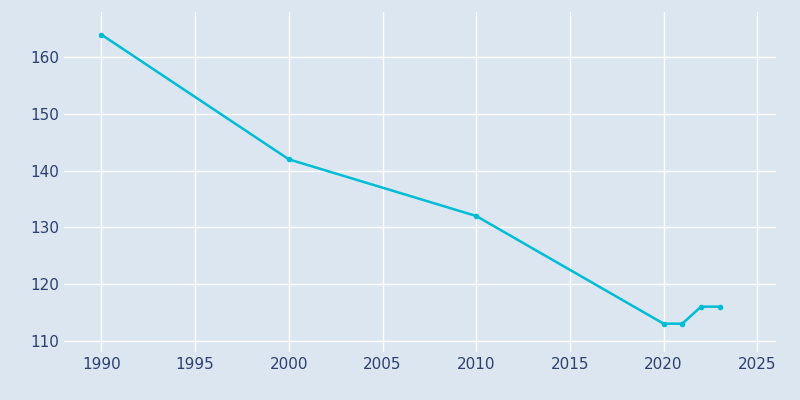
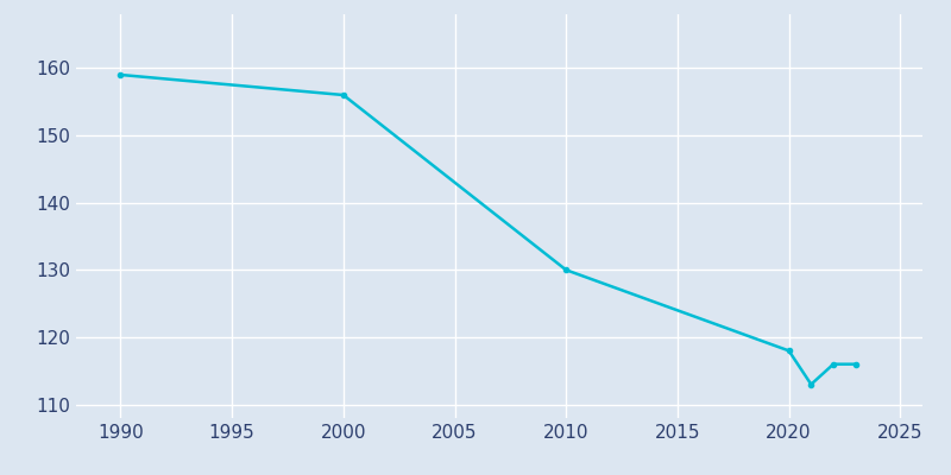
1990: 164 -> 159
2000: 142 -> 156
2010: 132 -> 130
2020: 113 -> 118
